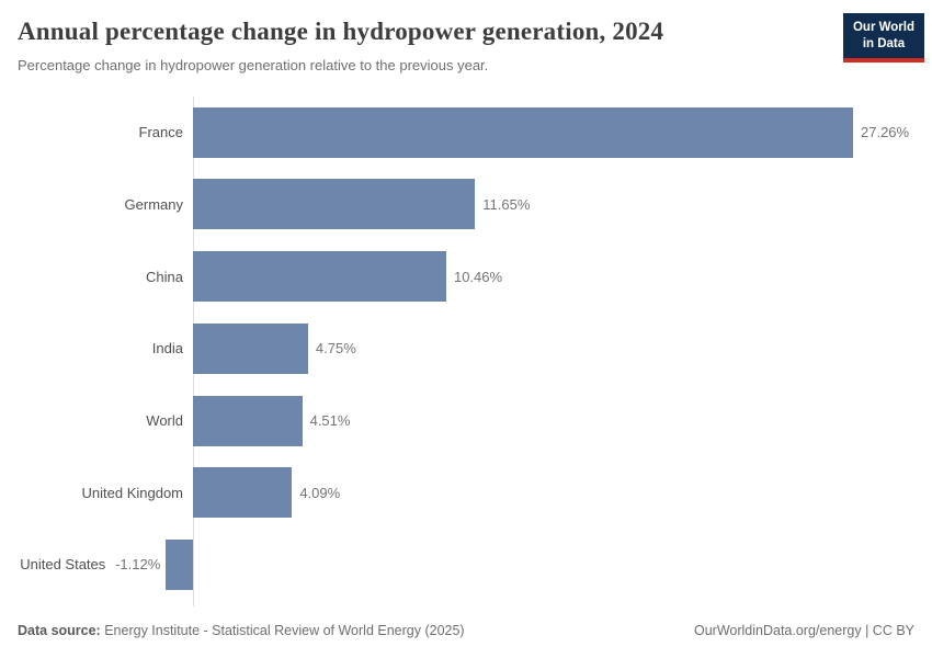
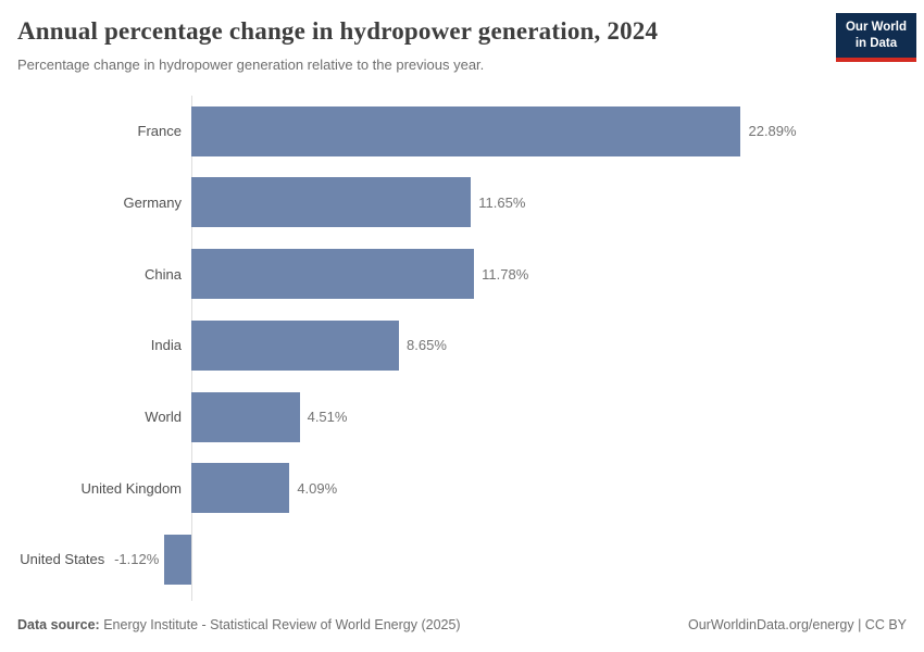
France: 27.26% -> 22.89%
China: 10.46% -> 11.78%
India: 4.75% -> 8.65%
